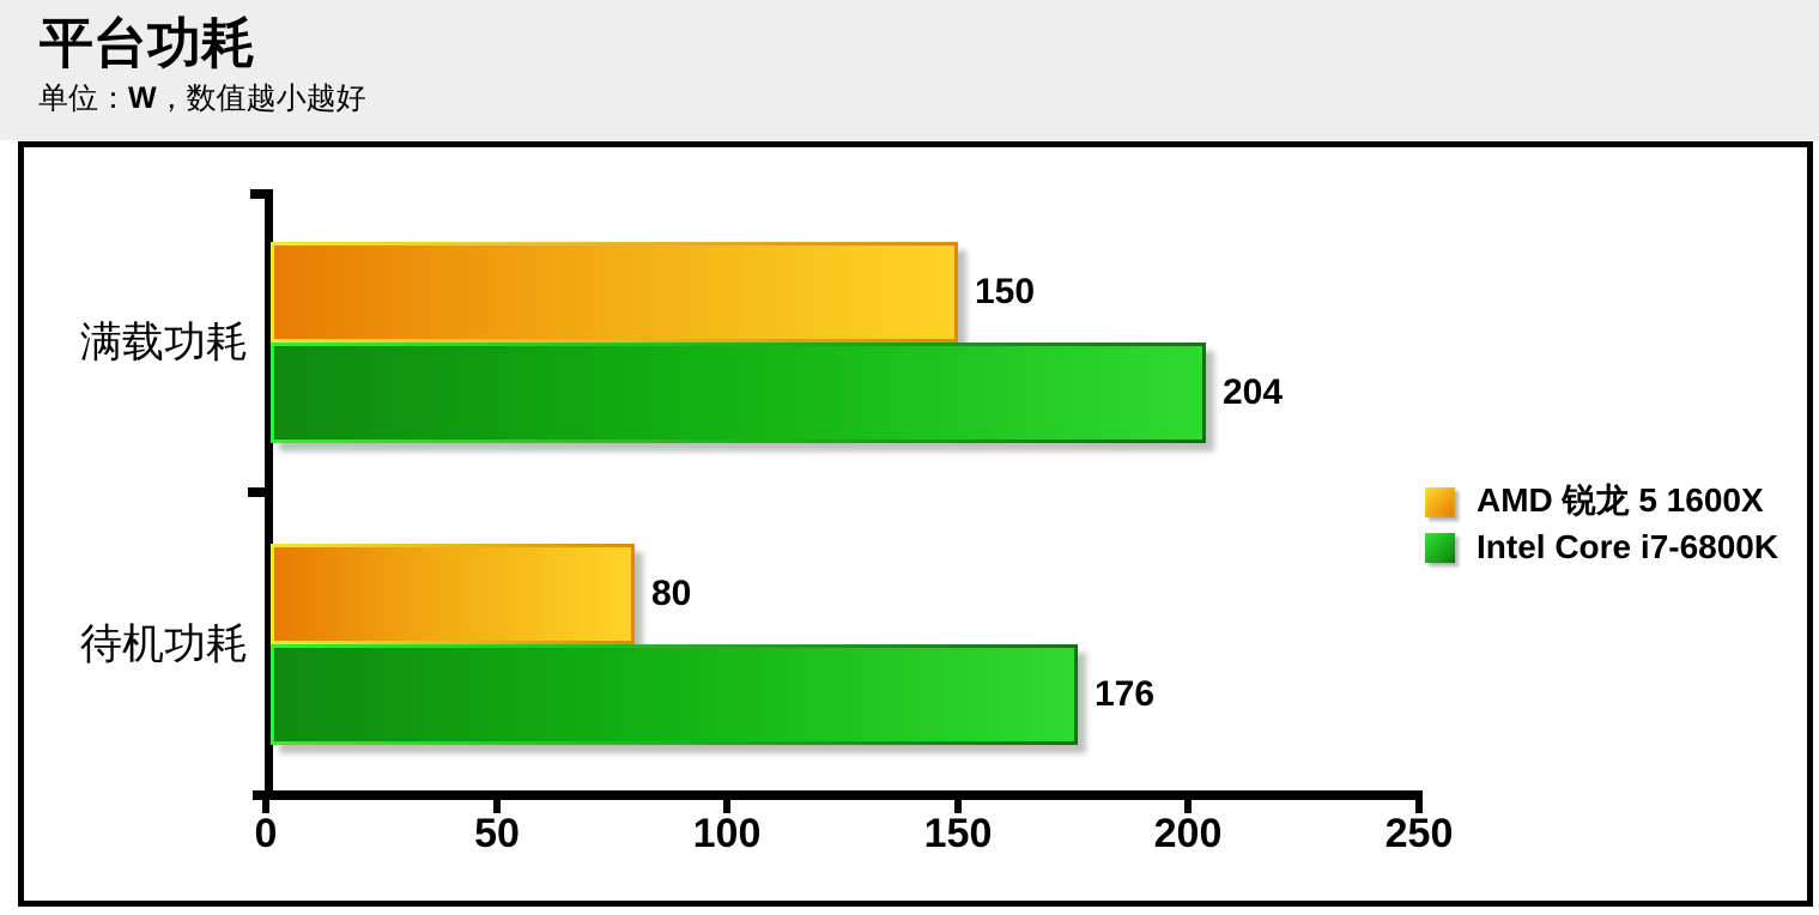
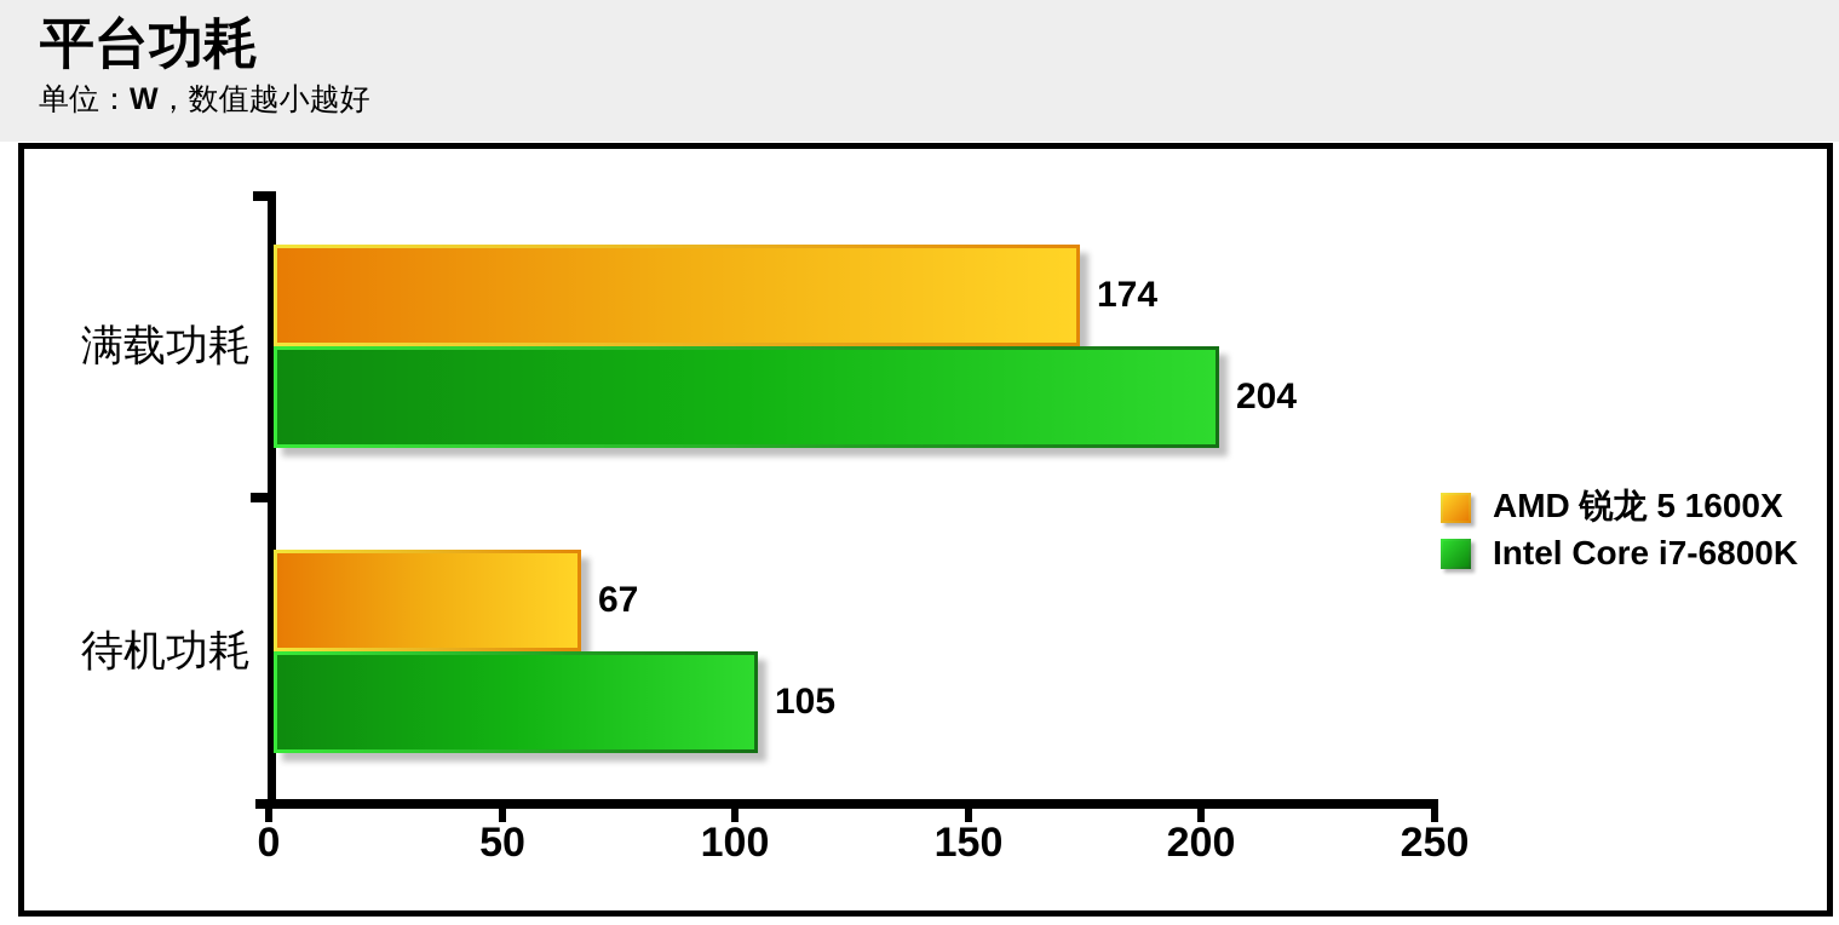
AMD 锐龙 5 1600X/满载功耗: 150 -> 174
AMD 锐龙 5 1600X/待机功耗: 80 -> 67
Intel Core i7-6800K/待机功耗: 176 -> 105
